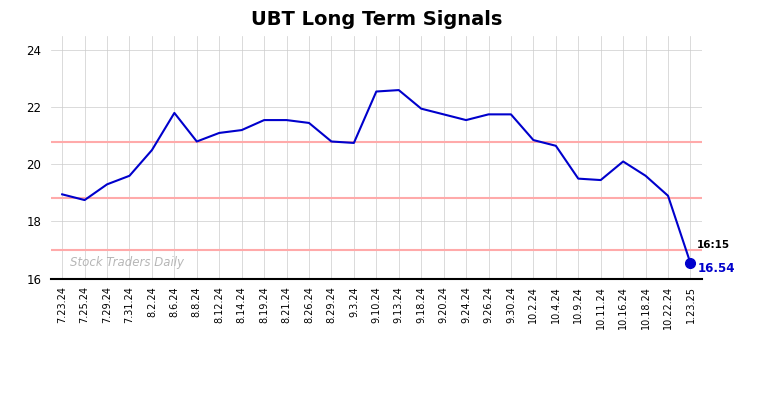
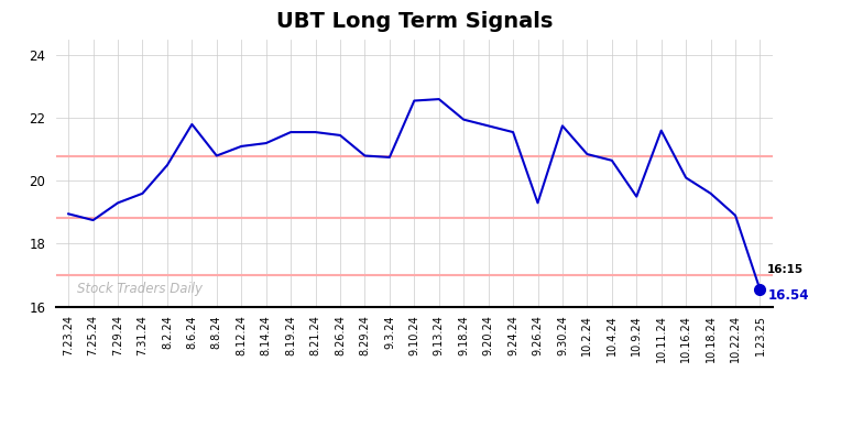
9.26.24: 21.75 -> 19.30
10.11.24: 19.45 -> 21.60
